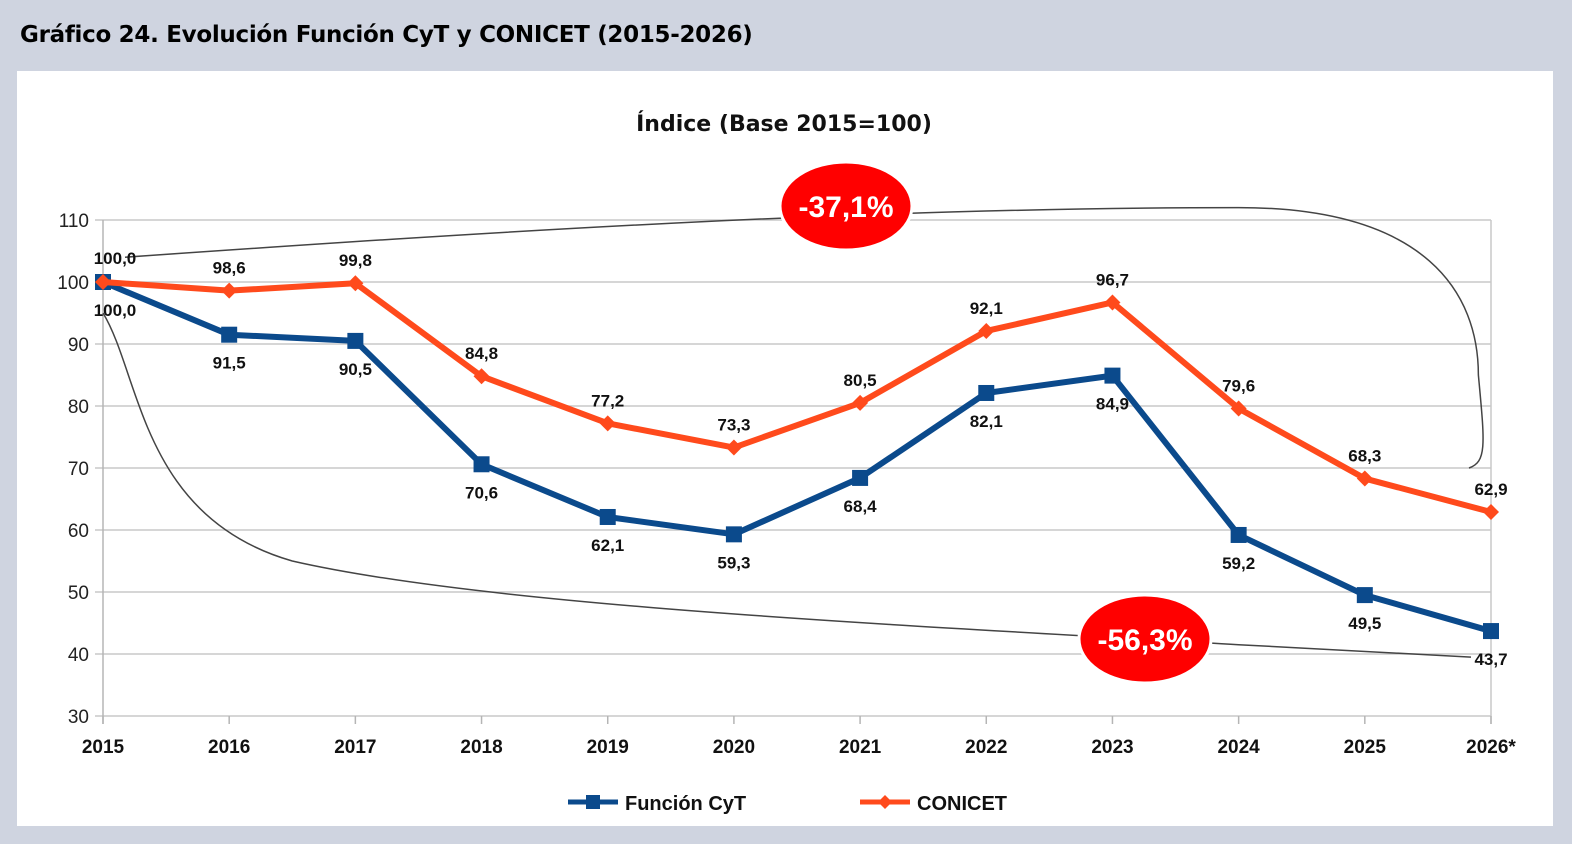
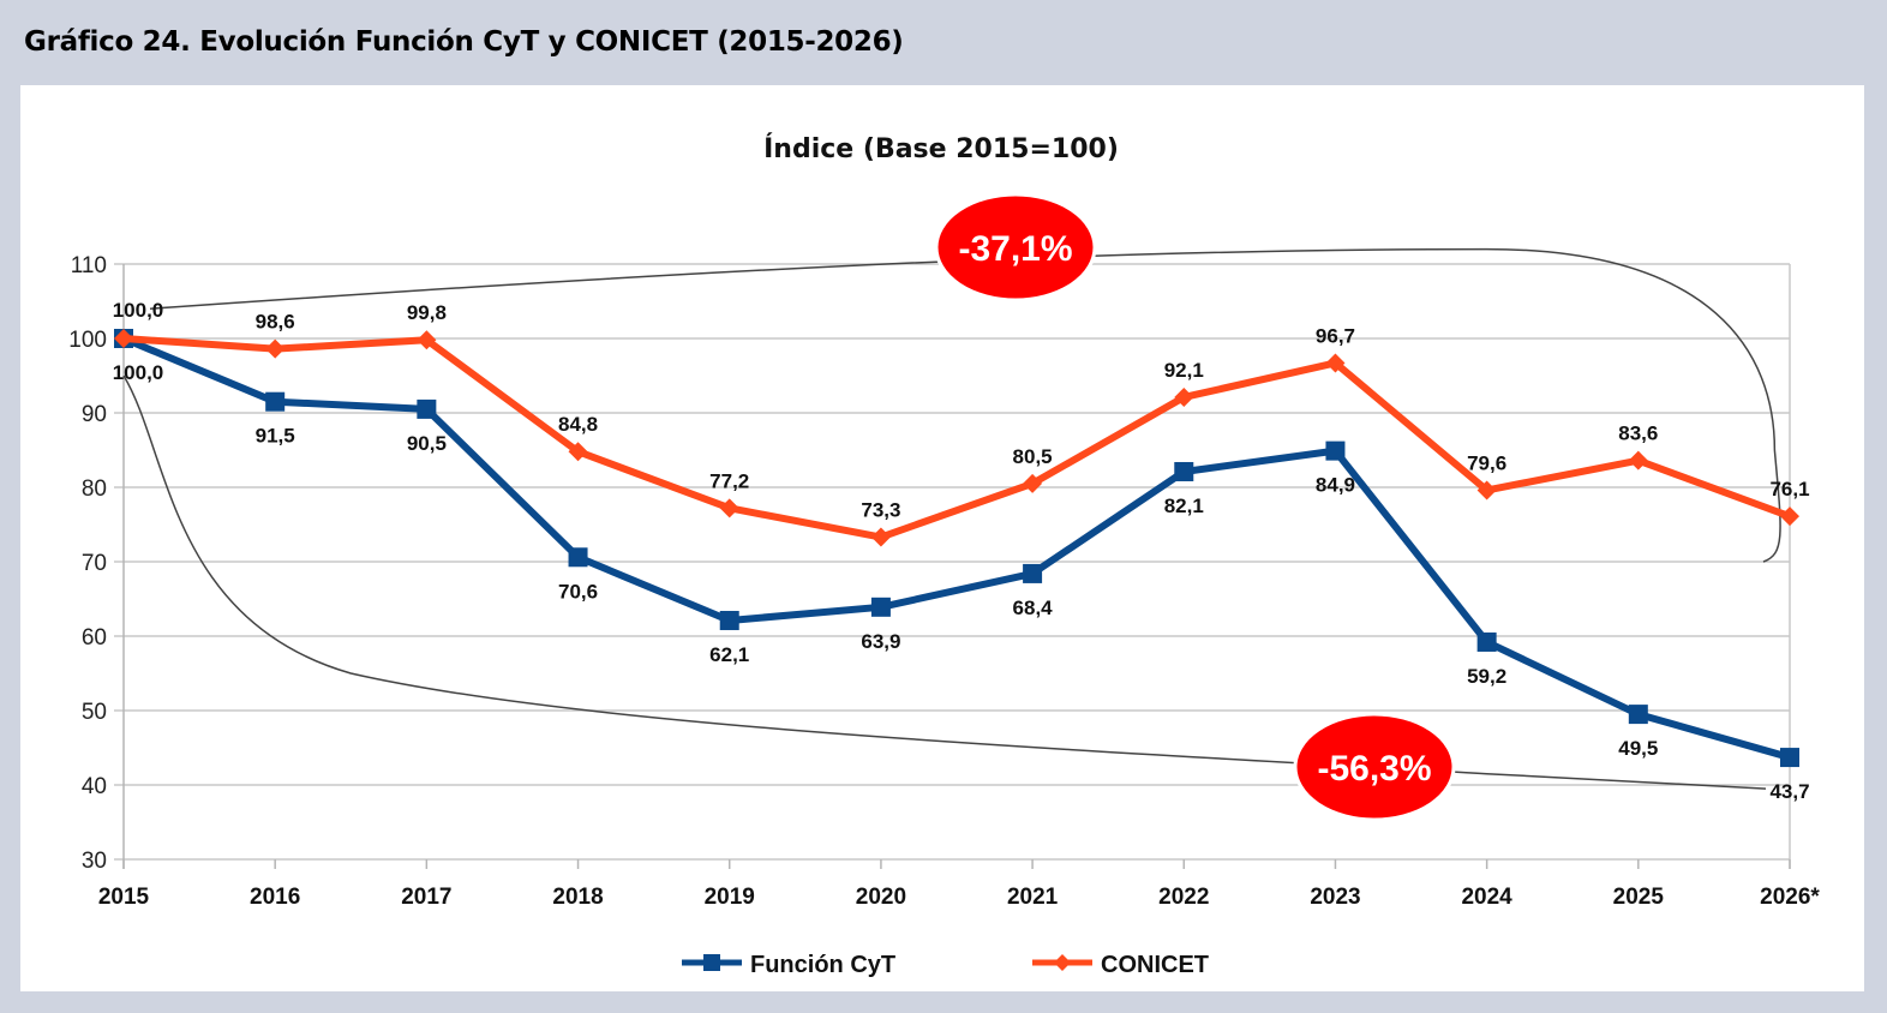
Función CyT/2020: 59,3 -> 63,9
CONICET/2025: 68,3 -> 83,6
CONICET/2026*: 62,9 -> 76,1
